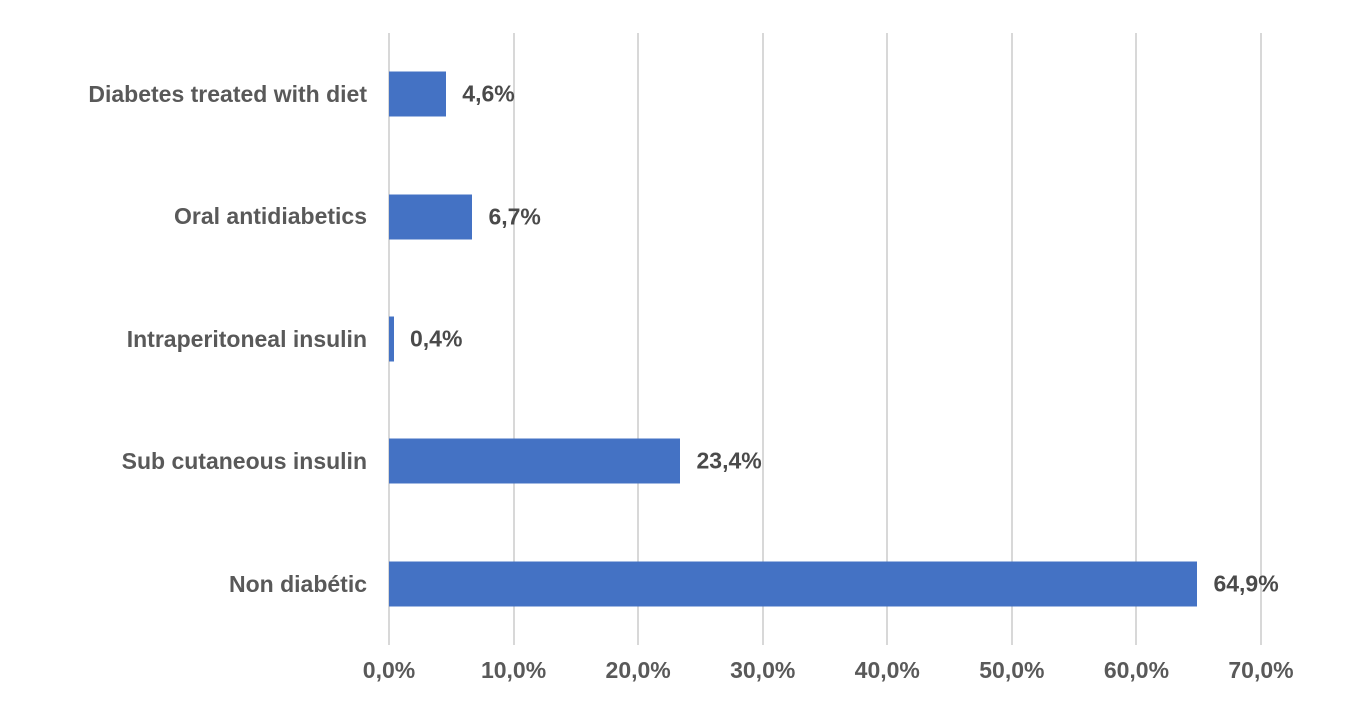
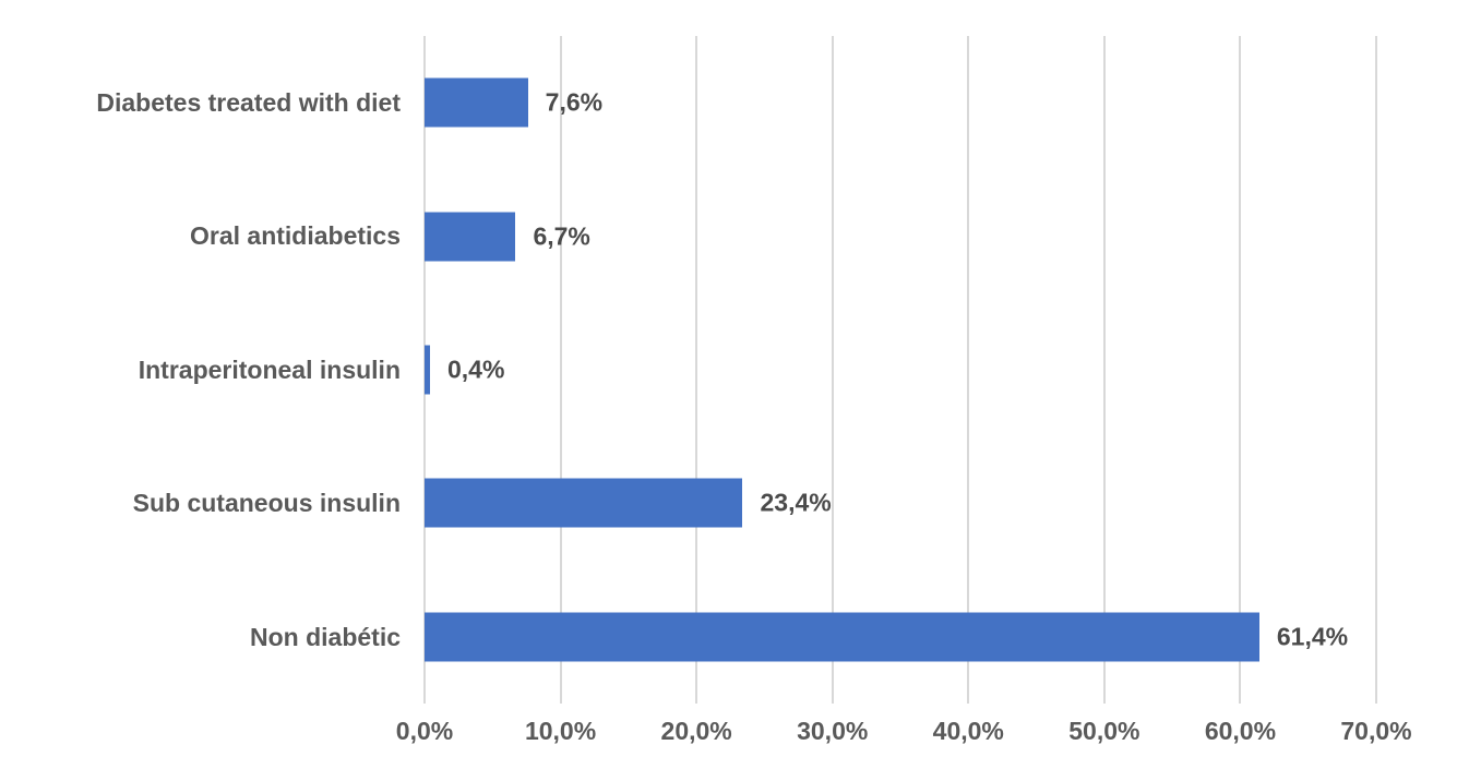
Diabetes treated with diet: 4,6% -> 7,6%
Non diabétic: 64,9% -> 61,4%
